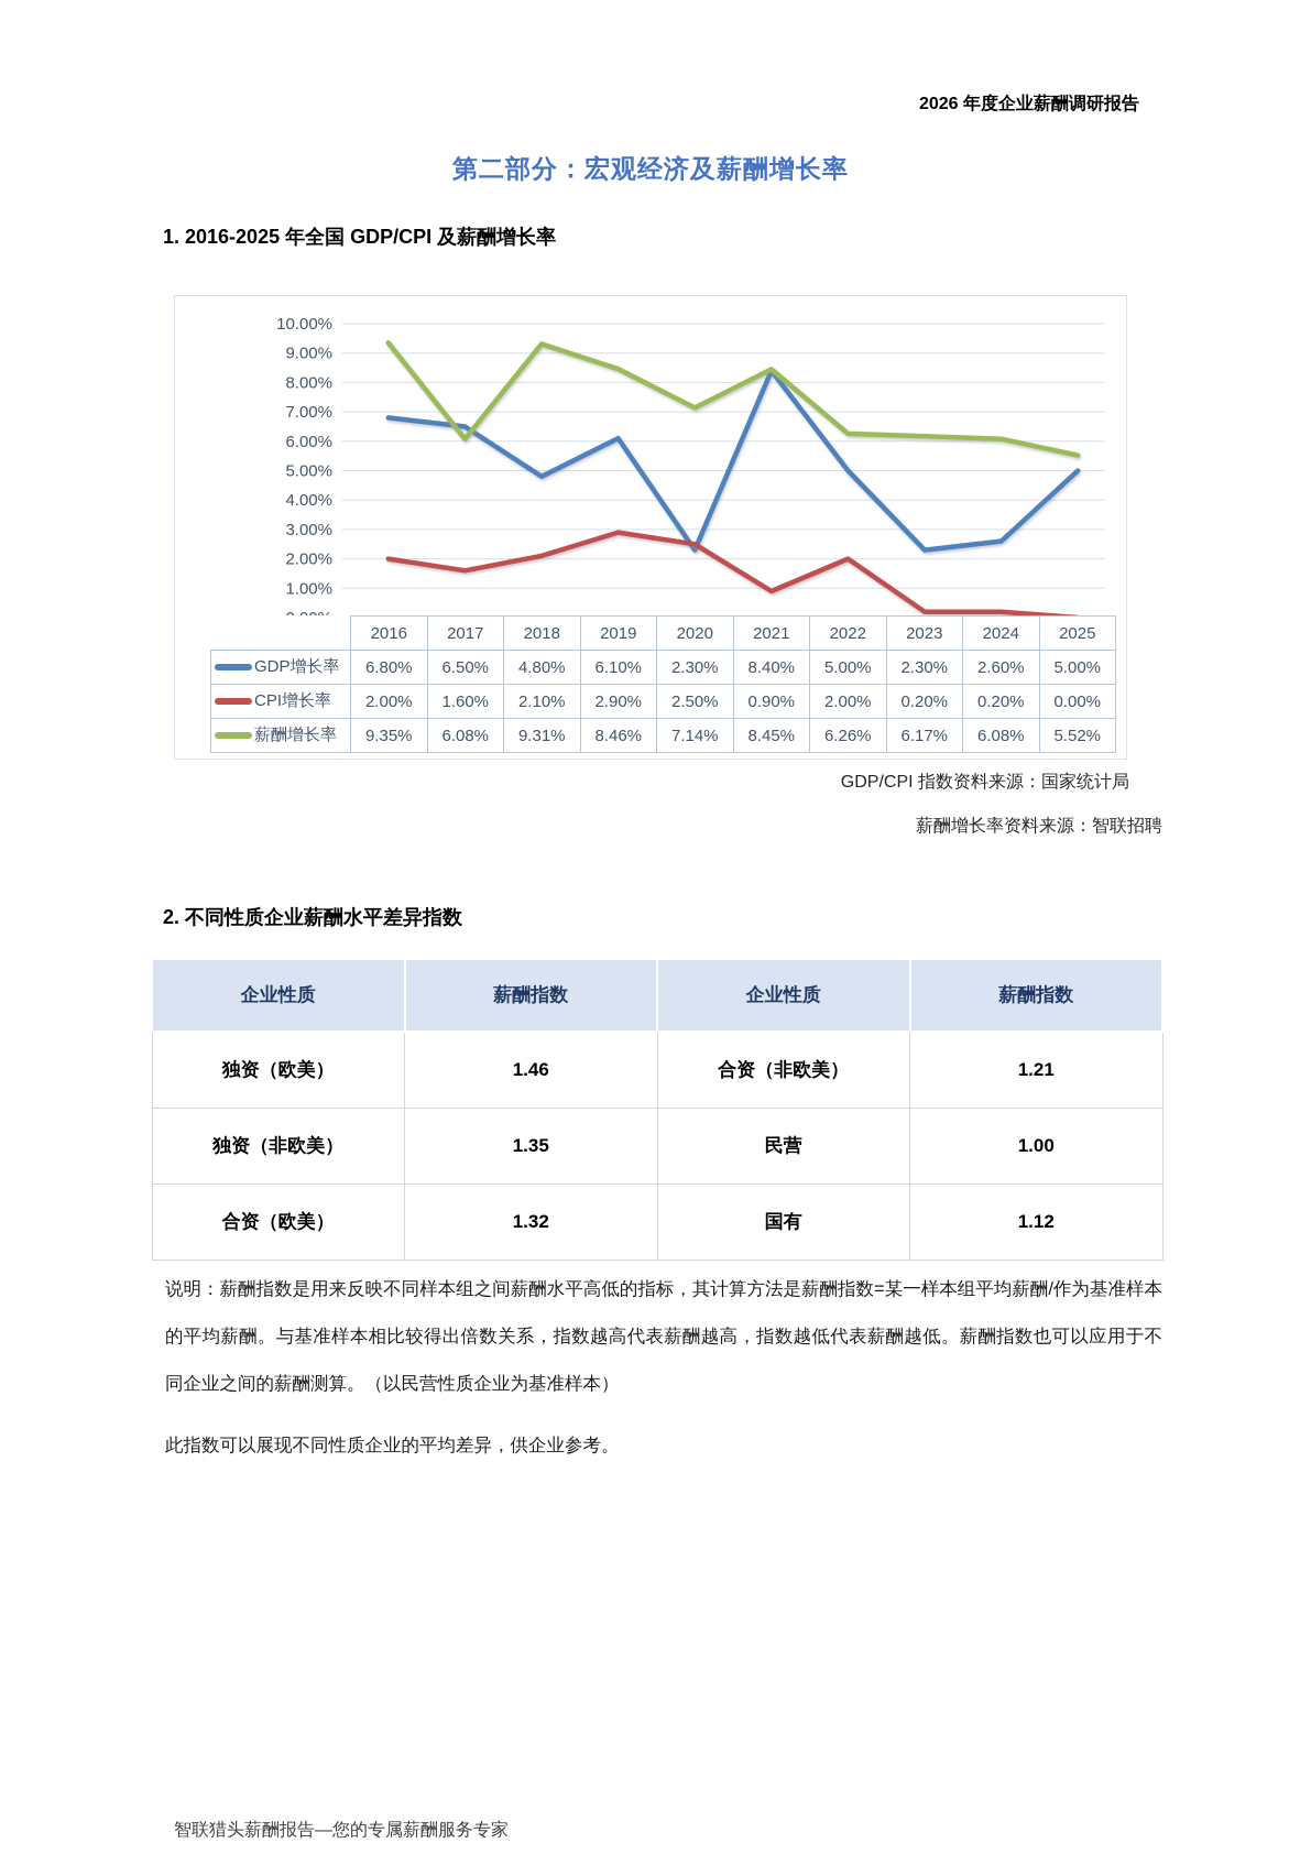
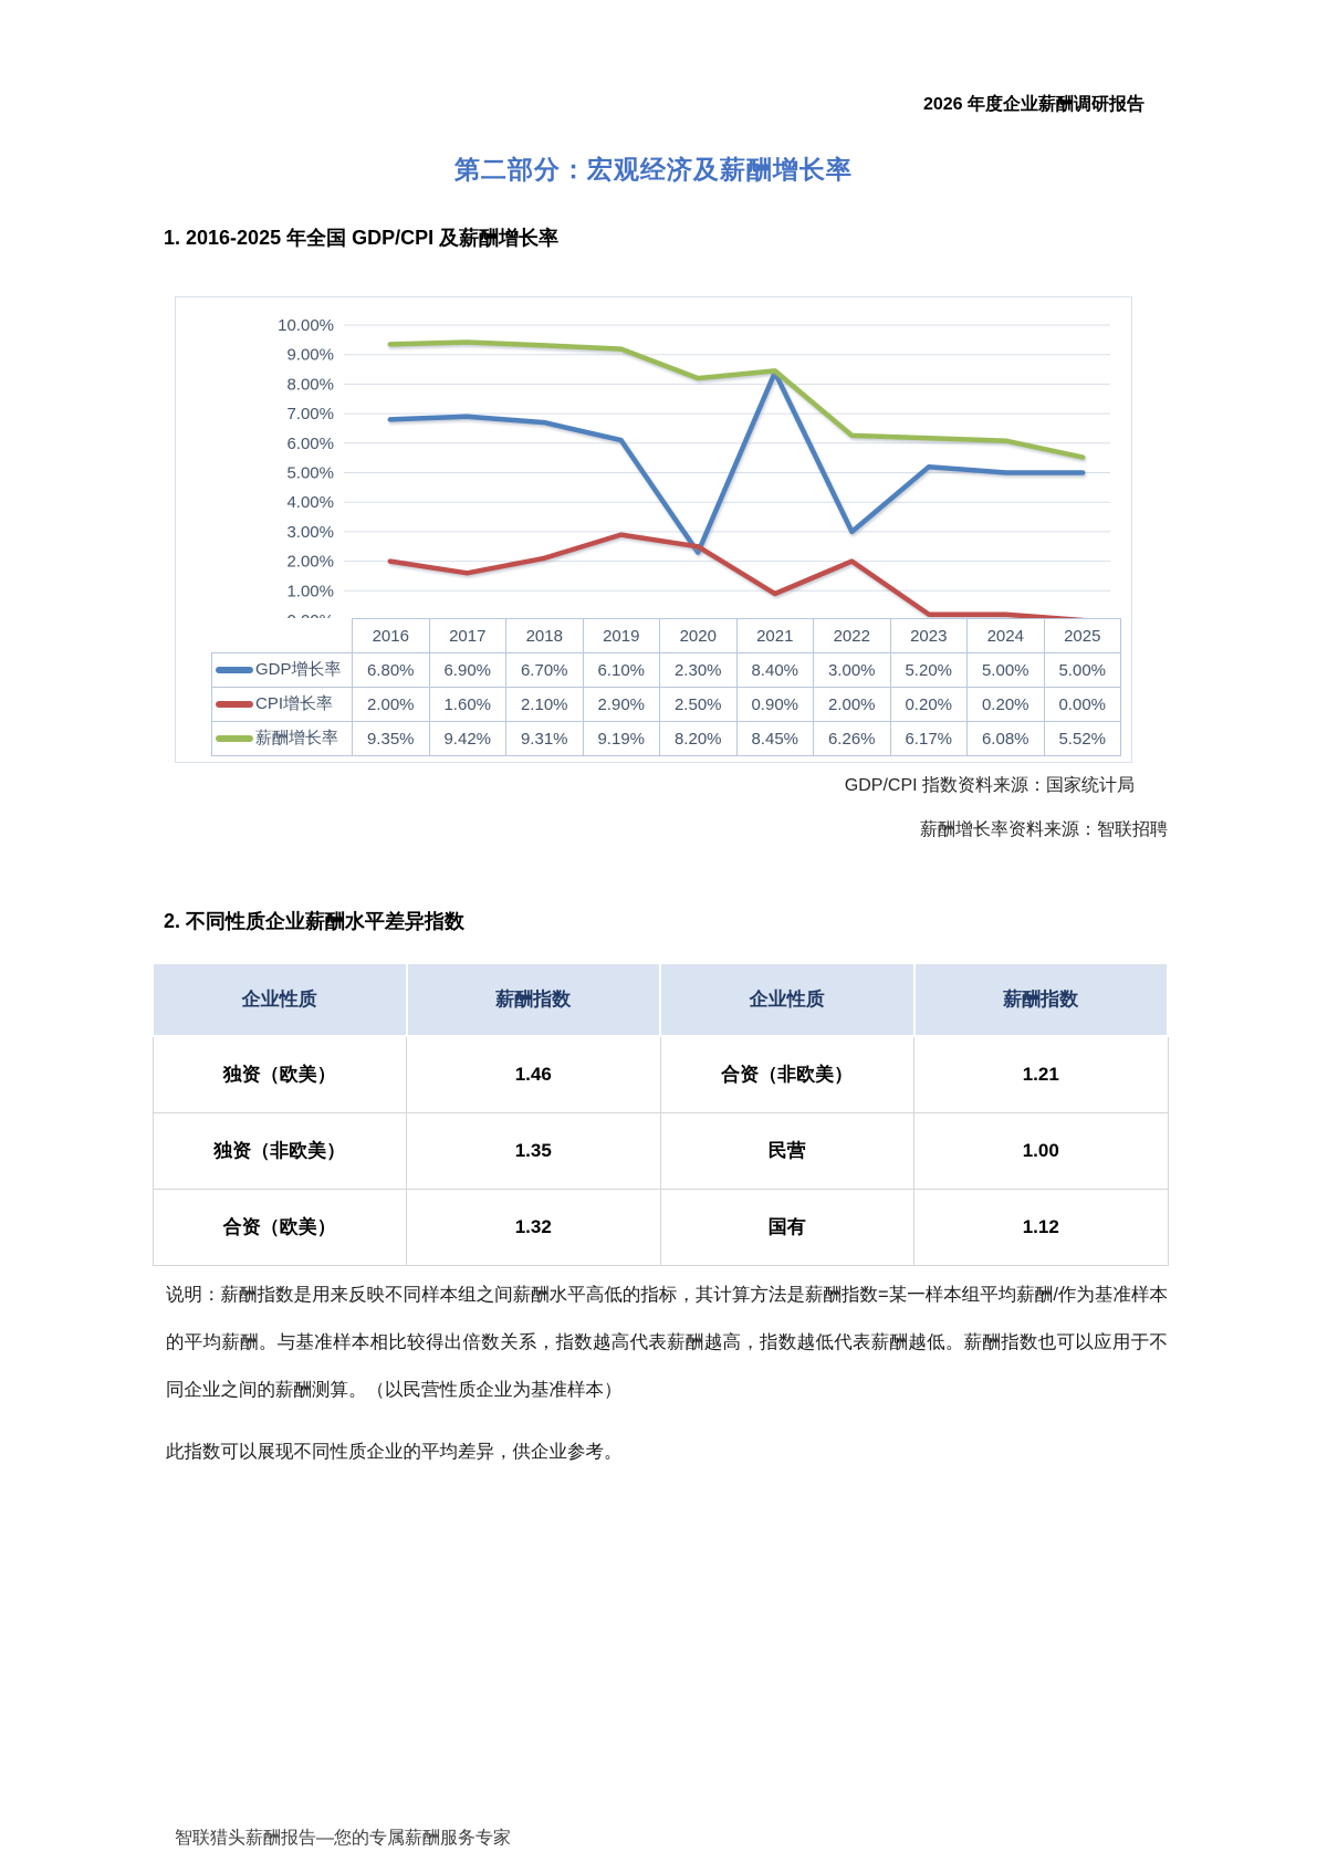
GDP增长率/2017: 6.50% -> 6.90%
薪酬增长率/2017: 6.08% -> 9.42%
GDP增长率/2018: 4.80% -> 6.70%
薪酬增长率/2019: 8.46% -> 9.19%
薪酬增长率/2020: 7.14% -> 8.20%
GDP增长率/2022: 5.00% -> 3.00%
GDP增长率/2023: 2.30% -> 5.20%
GDP增长率/2024: 2.60% -> 5.00%
